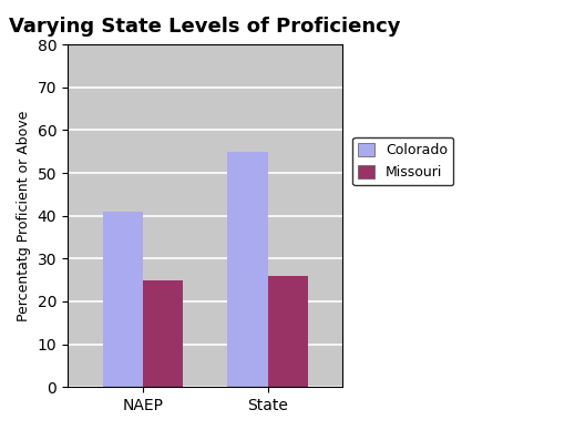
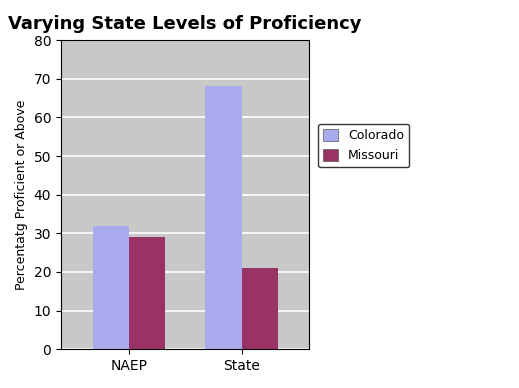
Colorado/NAEP: 41 -> 32
Missouri/NAEP: 25 -> 29
Colorado/State: 55 -> 68
Missouri/State: 26 -> 21
